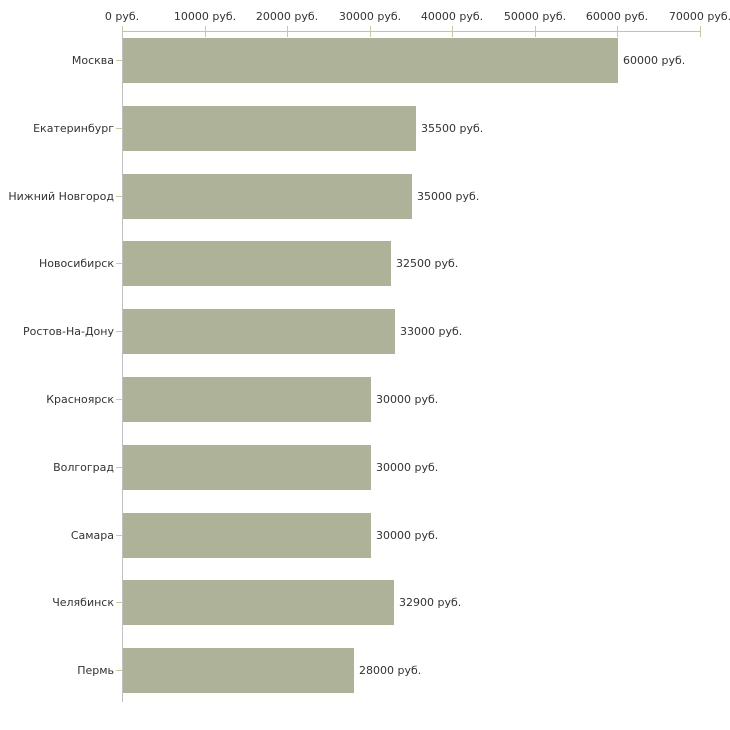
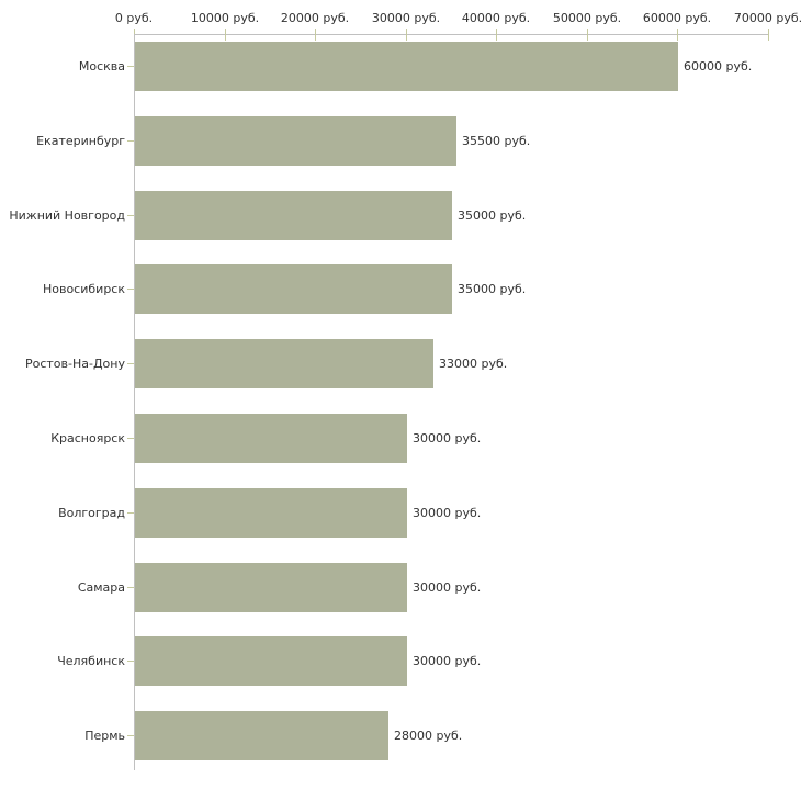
Новосибирск: 32500 -> 35000
Челябинск: 32900 -> 30000
